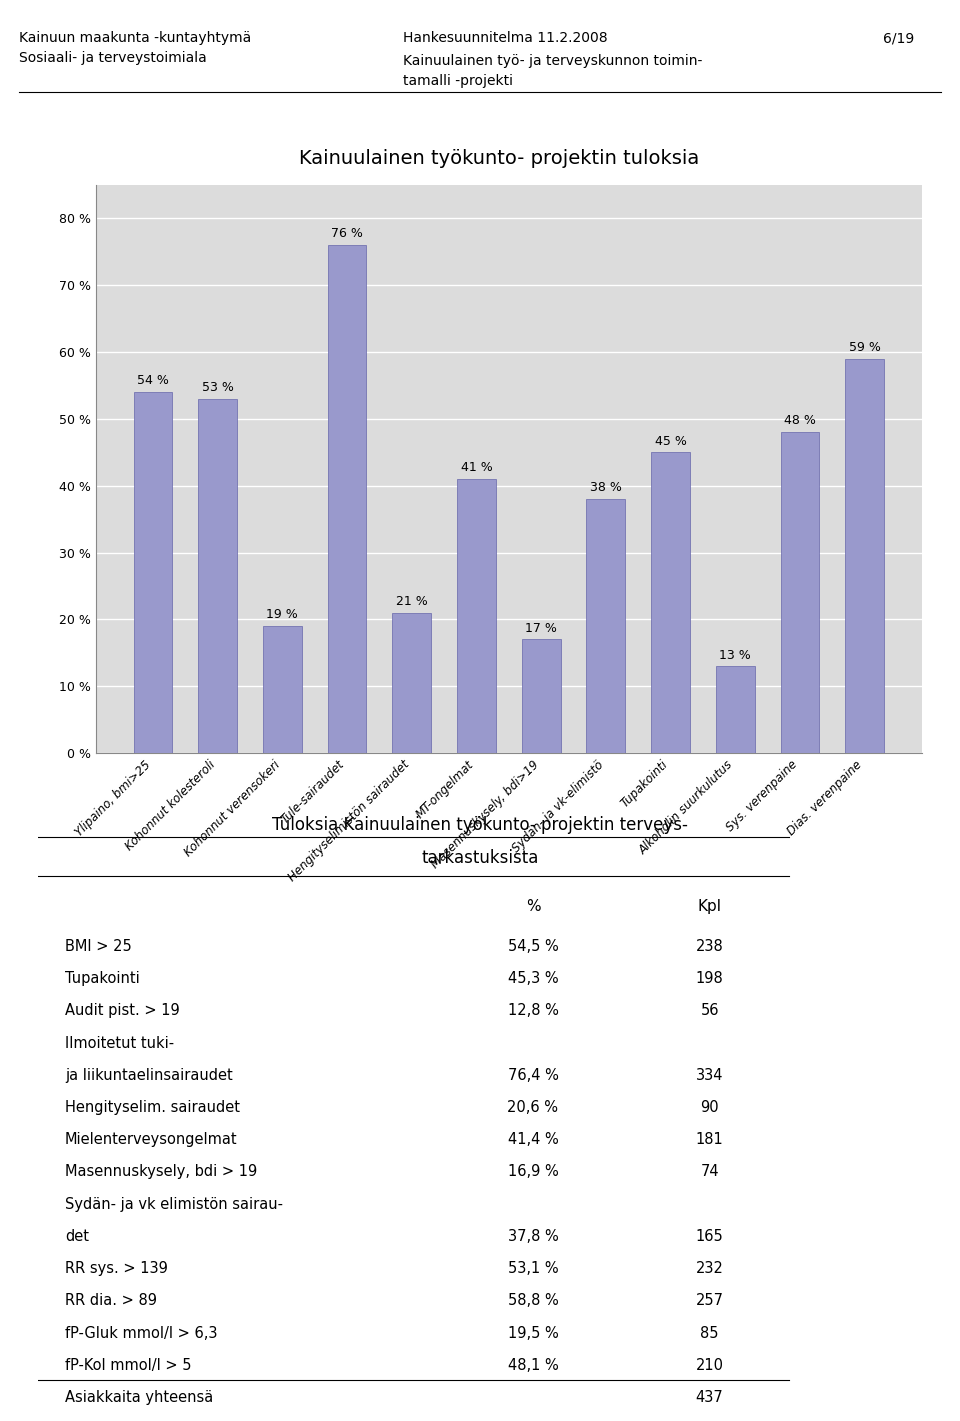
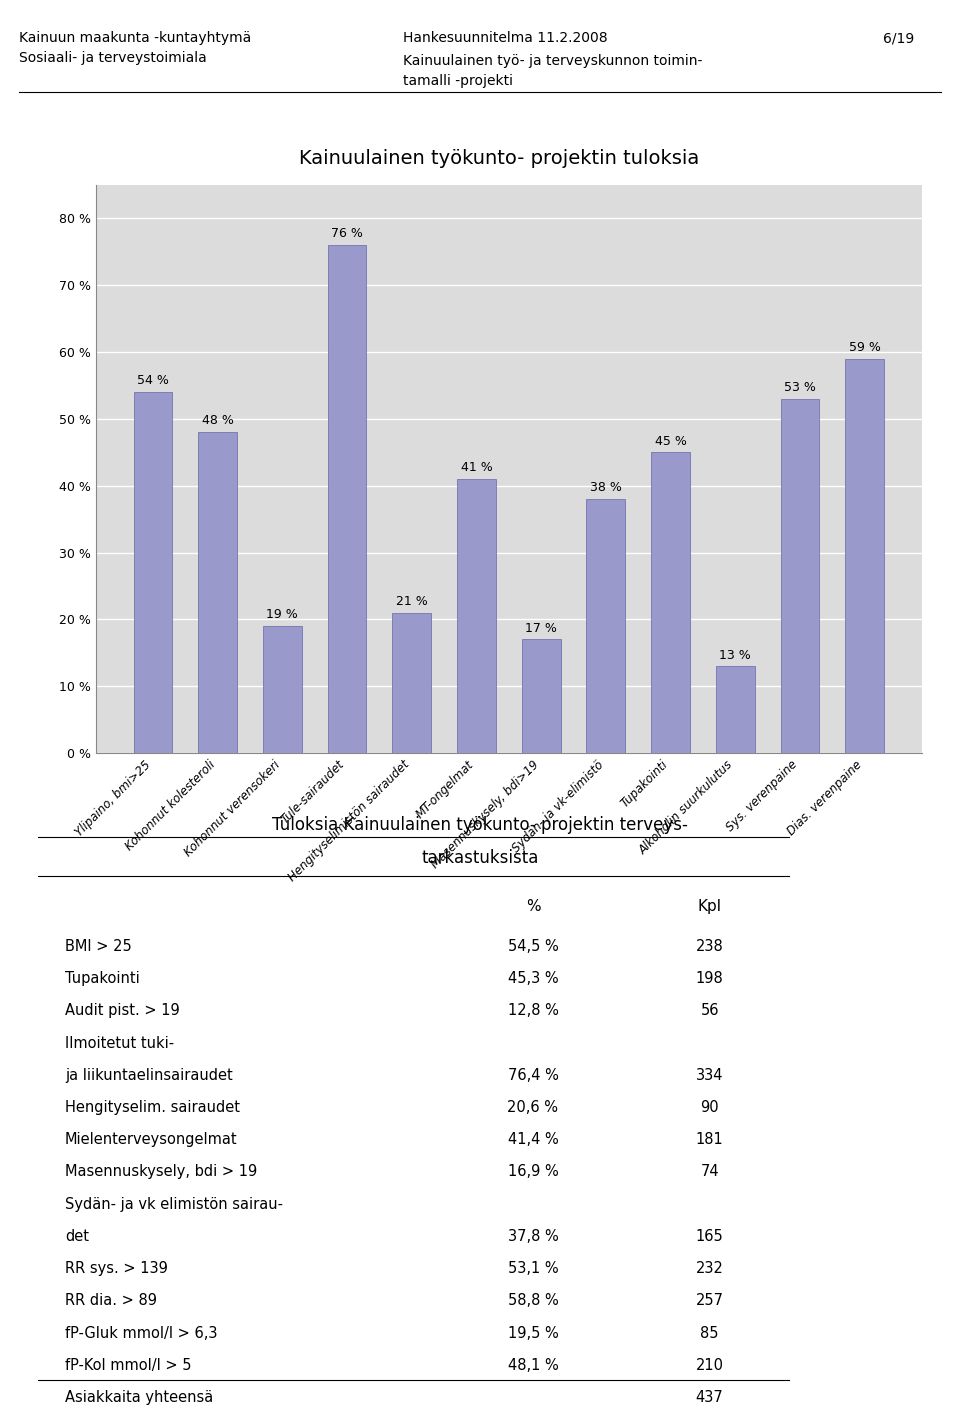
Kohonnut kolesteroli: 53 -> 48
Sys. verenpaine: 48 -> 53
